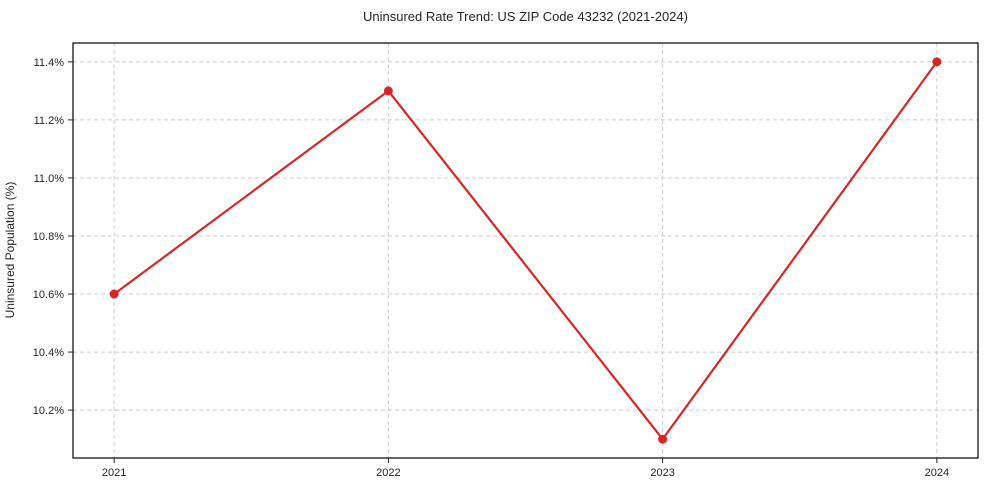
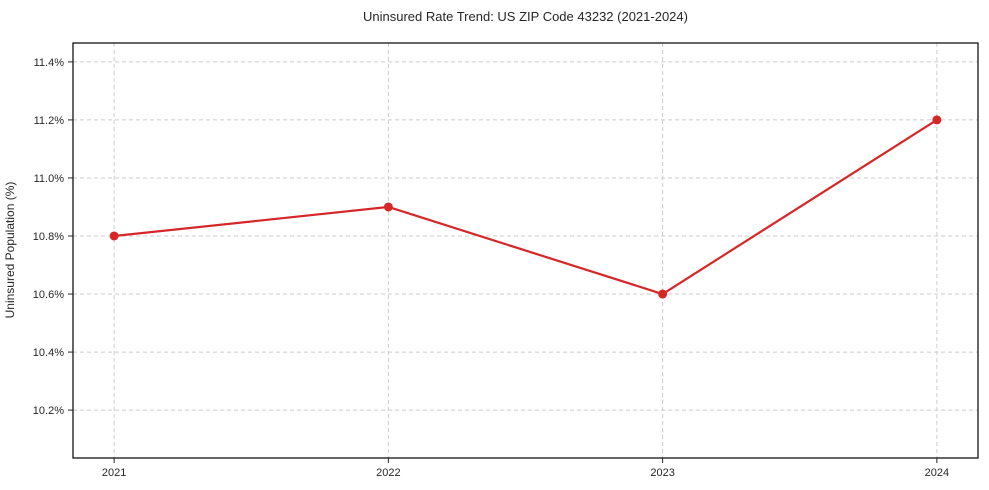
2021: 10.6% -> 10.8%
2022: 11.3% -> 10.9%
2023: 10.1% -> 10.6%
2024: 11.4% -> 11.2%
